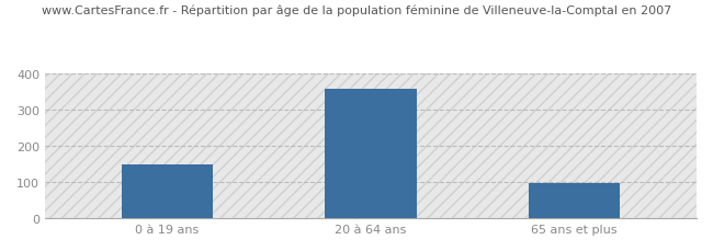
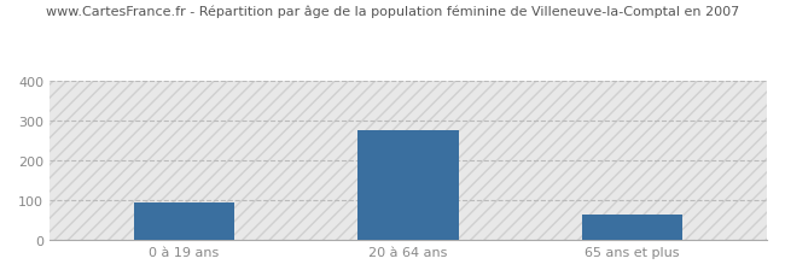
0 à 19 ans: 147 -> 95
20 à 64 ans: 357 -> 275
65 ans et plus: 96 -> 65
